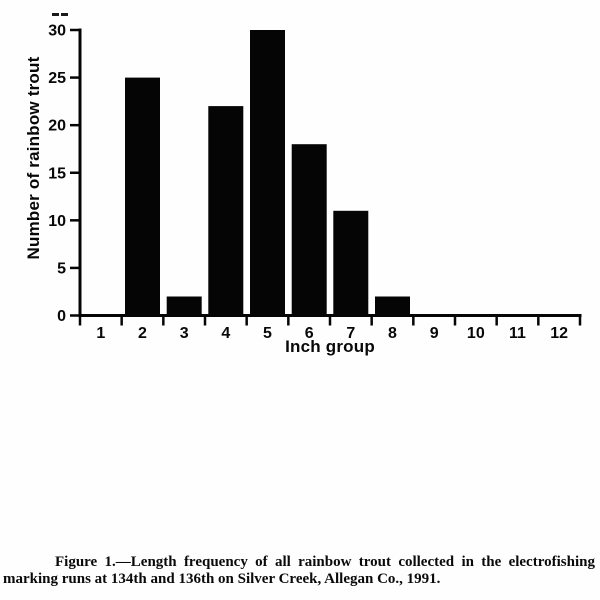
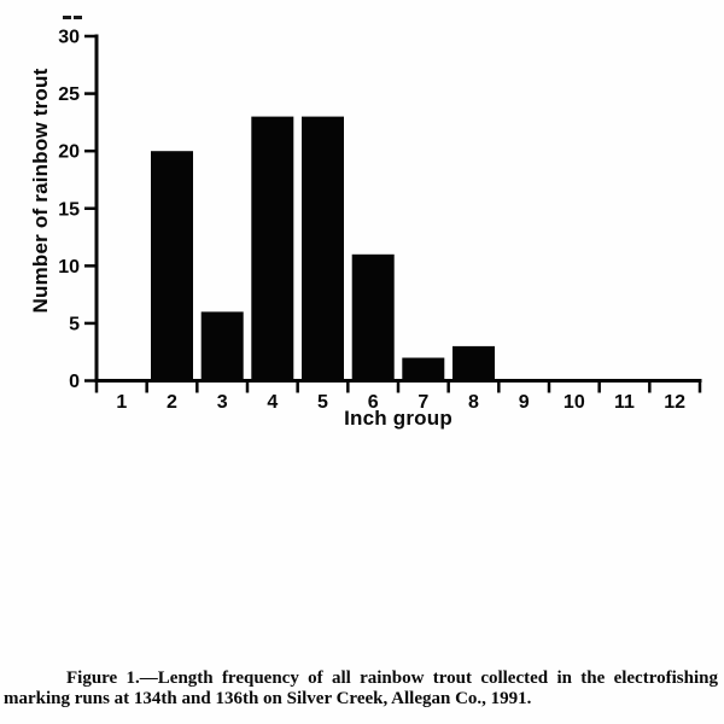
2: 25 -> 20
3: 2 -> 6
4: 22 -> 23
5: 30 -> 23
6: 18 -> 11
7: 11 -> 2
8: 2 -> 3
